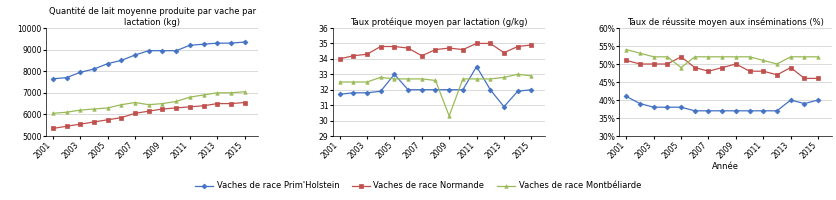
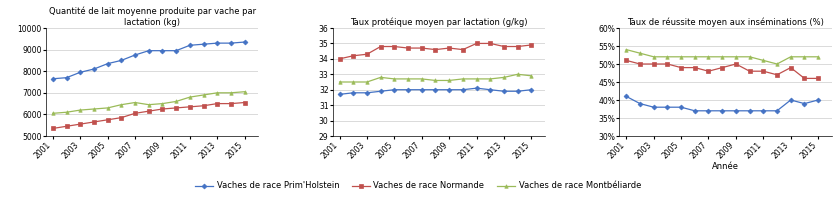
Taux protéique moyen par lactation (g/kg)/Vaches de race Prim'Holstein/2005: 33.0 -> 32.0
Taux protéique moyen par lactation (g/kg)/Vaches de race Normande/2007: 34.2 -> 34.7
Taux protéique moyen par lactation (g/kg)/Vaches de race Montbéliarde/2009: 30.3 -> 32.6
Taux protéique moyen par lactation (g/kg)/Vaches de race Prim'Holstein/2011: 33.5 -> 32.1
Taux protéique moyen par lactation (g/kg)/Vaches de race Prim'Holstein/2013: 30.9 -> 31.9
Taux protéique moyen par lactation (g/kg)/Vaches de race Normande/2013: 34.4 -> 34.8
Taux de réussite moyen aux inséminations (%)/Vaches de race Normande/2005: 52% -> 49%
Taux de réussite moyen aux inséminations (%)/Vaches de race Montbéliarde/2005: 49% -> 52%
